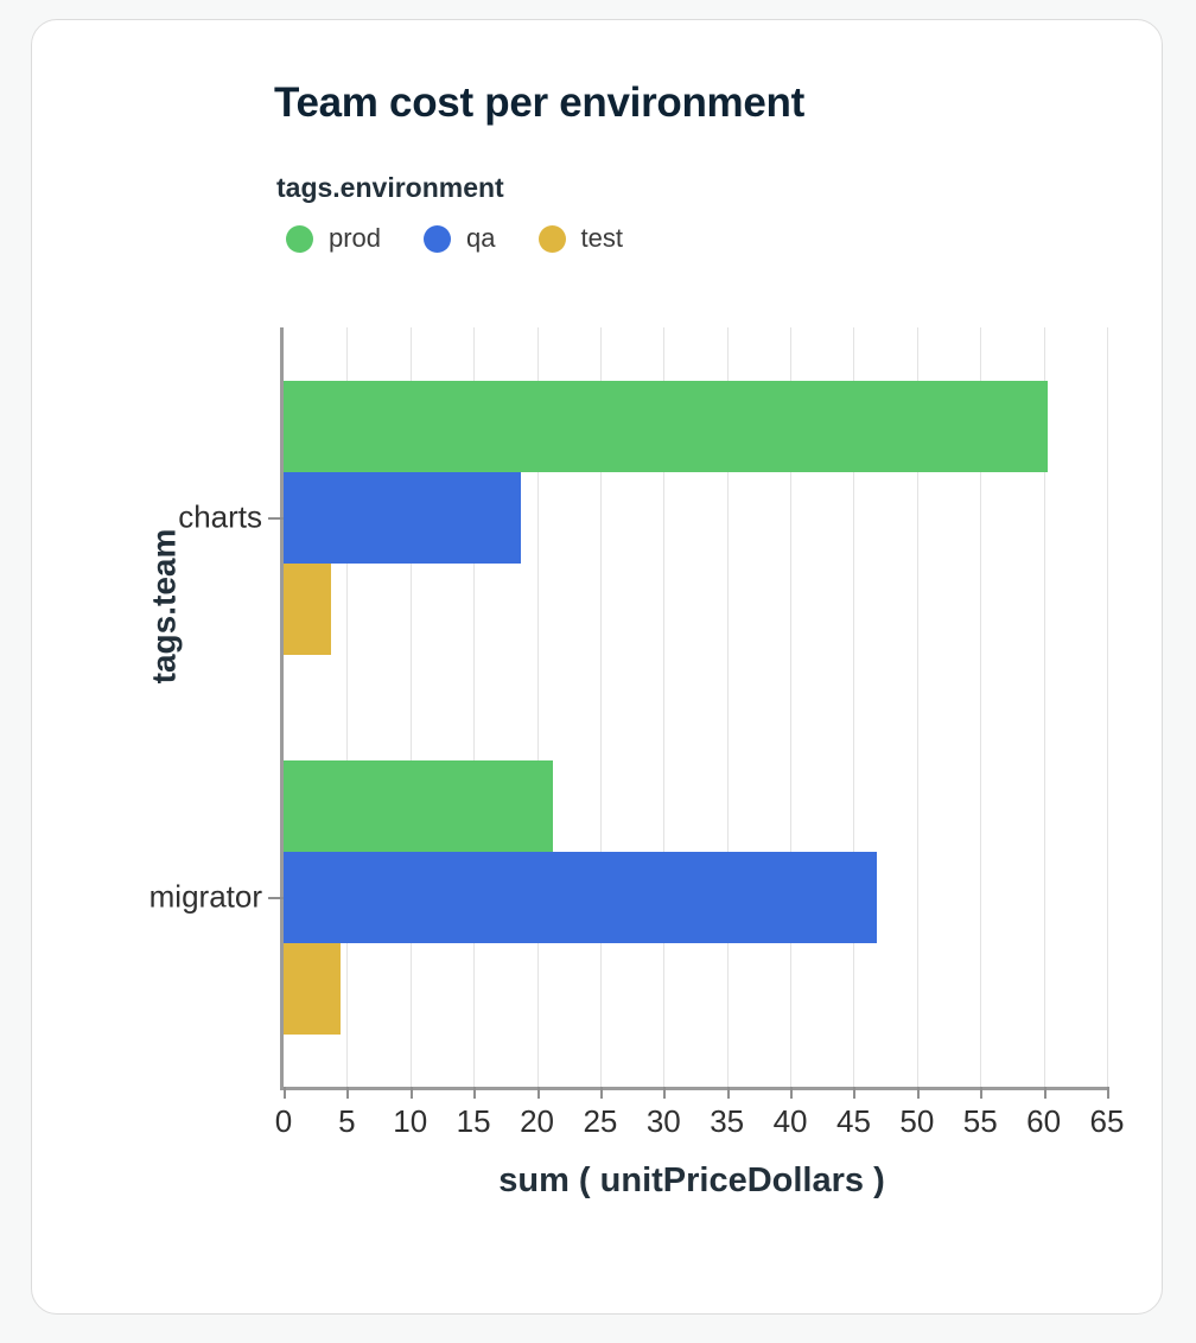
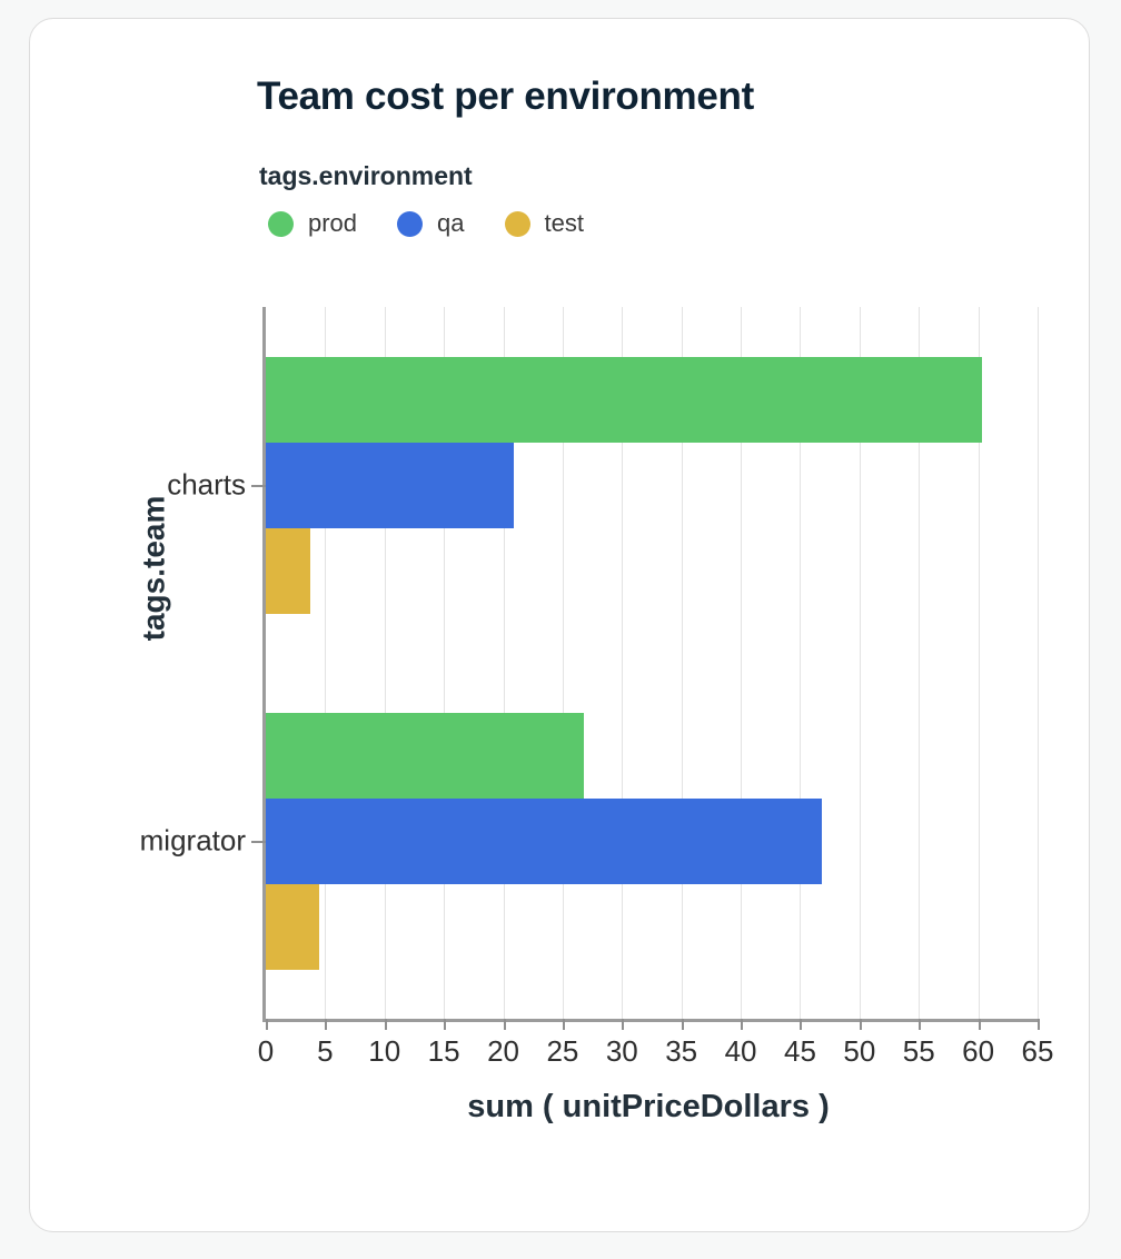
qa/charts: 18.7 -> 20.9
prod/migrator: 21.3 -> 26.8
